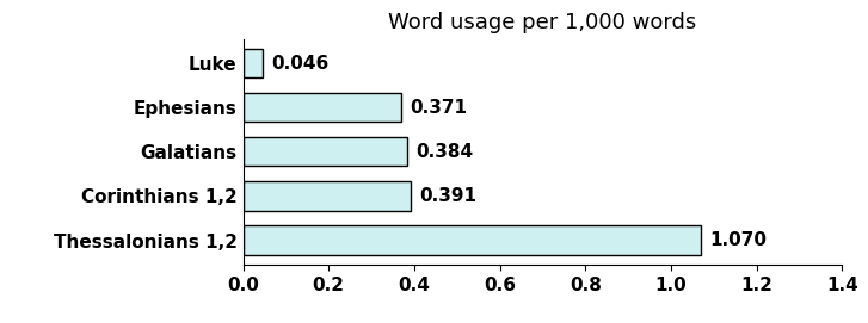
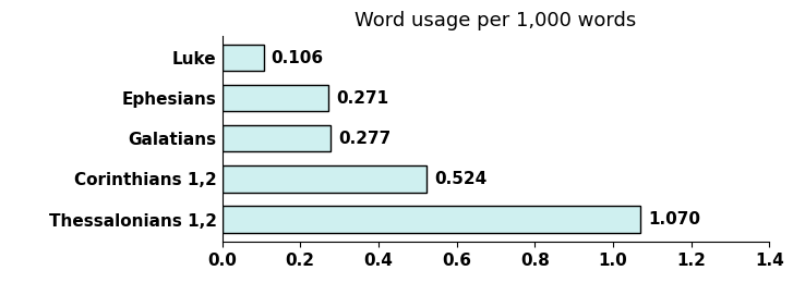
Luke: 0.046 -> 0.106
Ephesians: 0.371 -> 0.271
Galatians: 0.384 -> 0.277
Corinthians 1,2: 0.391 -> 0.524
